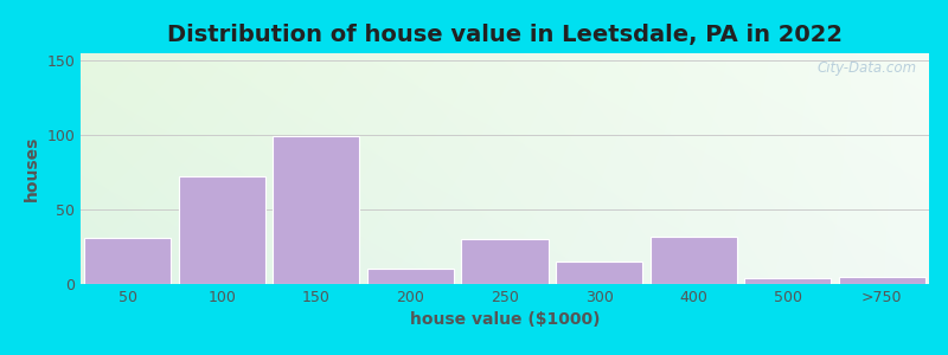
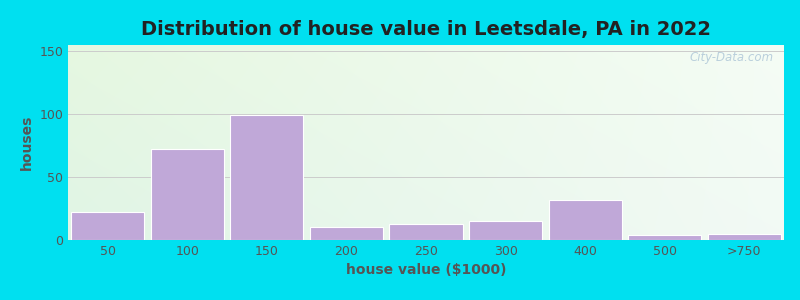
50: 31 -> 22
250: 30 -> 13
